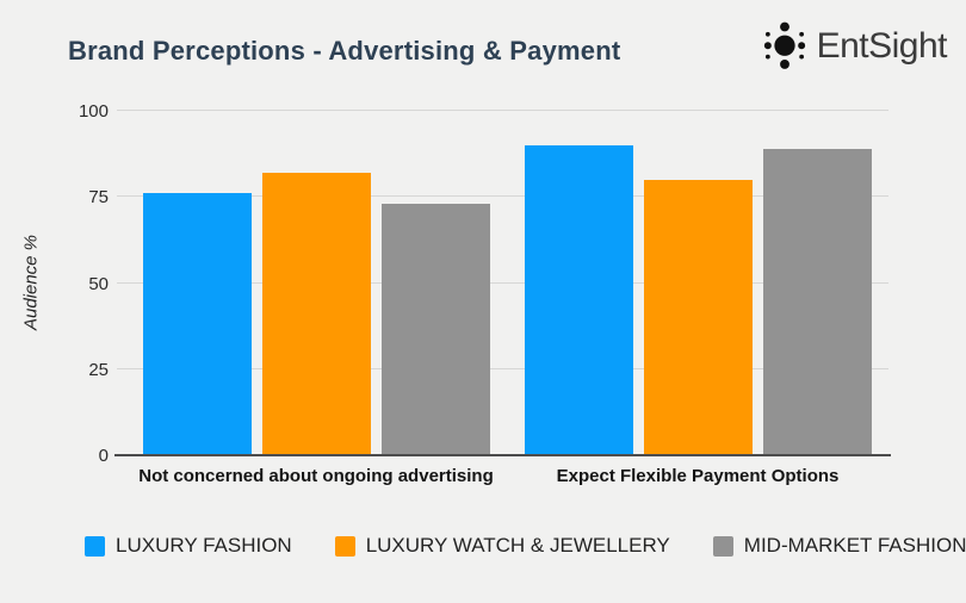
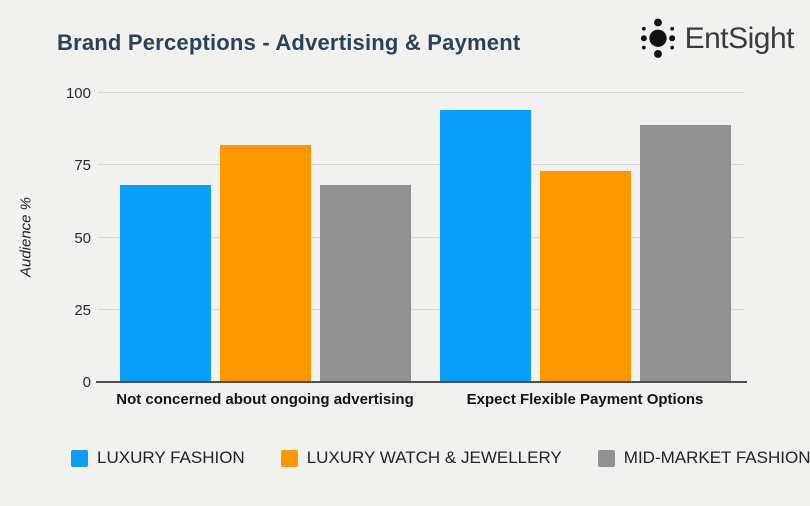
LUXURY FASHION/Not concerned about ongoing advertising: 76 -> 68
MID-MARKET FASHION/Not concerned about ongoing advertising: 73 -> 68
LUXURY FASHION/Expect Flexible Payment Options: 90 -> 94
LUXURY WATCH & JEWELLERY/Expect Flexible Payment Options: 80 -> 73
